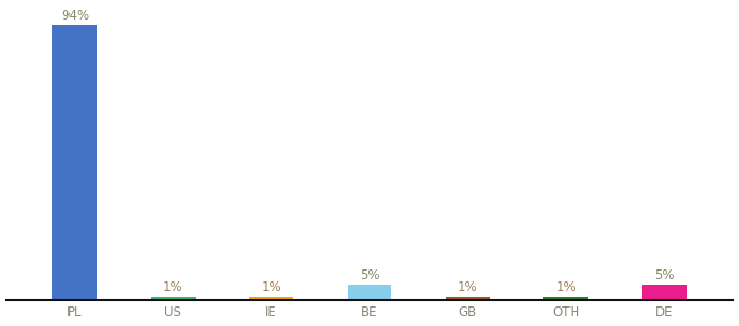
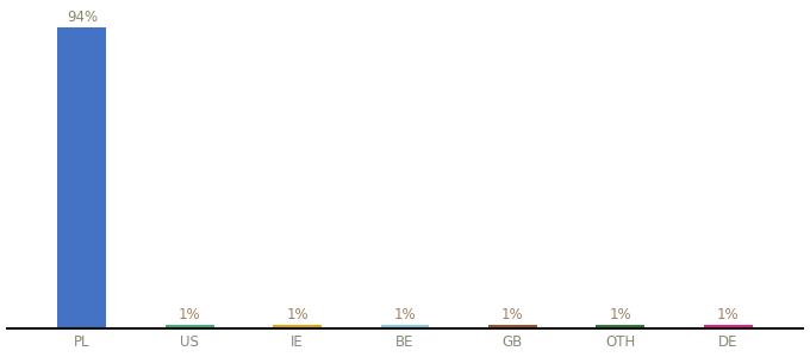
BE: 5% -> 1%
DE: 5% -> 1%
